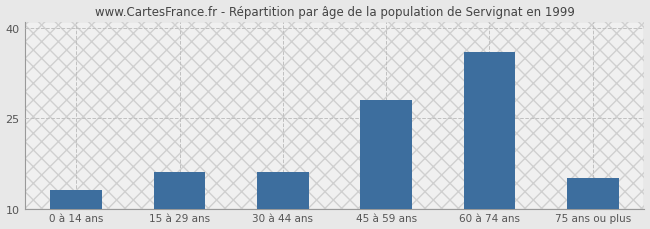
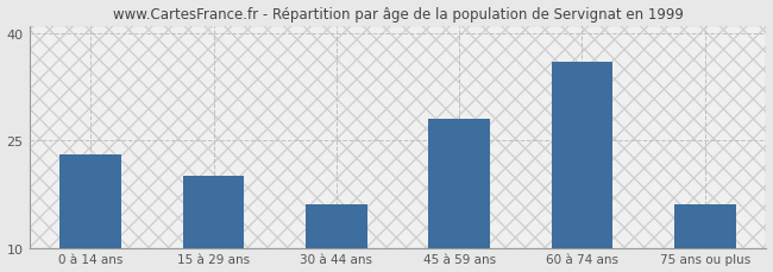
0 à 14 ans: 13 -> 23
15 à 29 ans: 16 -> 20
75 ans ou plus: 15 -> 16
